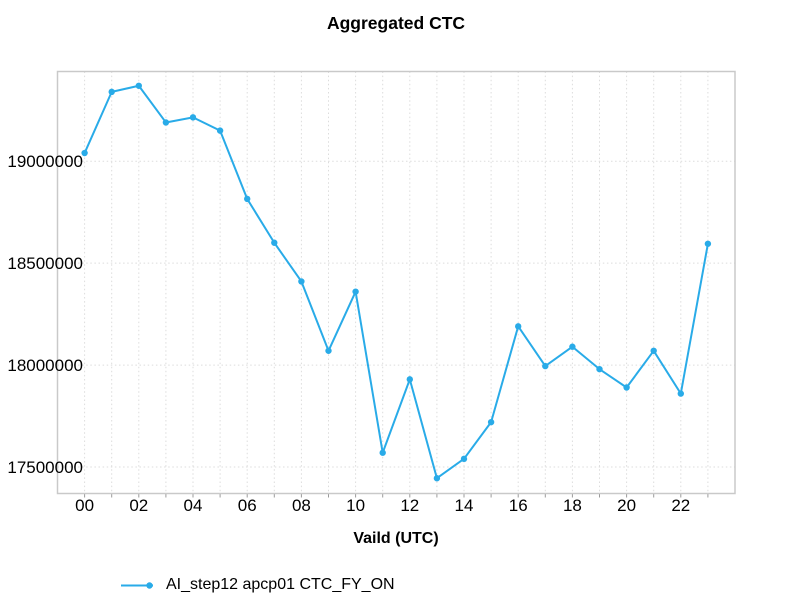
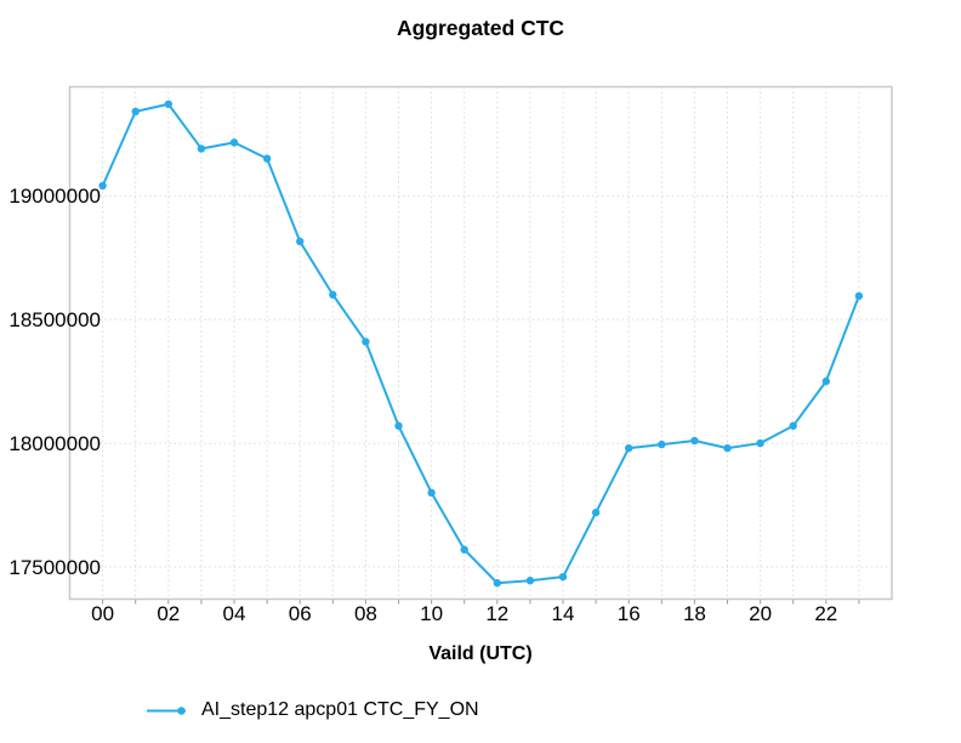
10: 18360000 -> 17800000
12: 17930000 -> 17440000
14: 17540000 -> 17460000
16: 18190000 -> 17980000
18: 18090000 -> 18010000
20: 17890000 -> 18000000
22: 17860000 -> 18250000
